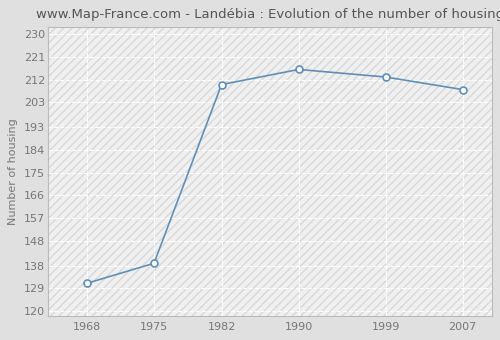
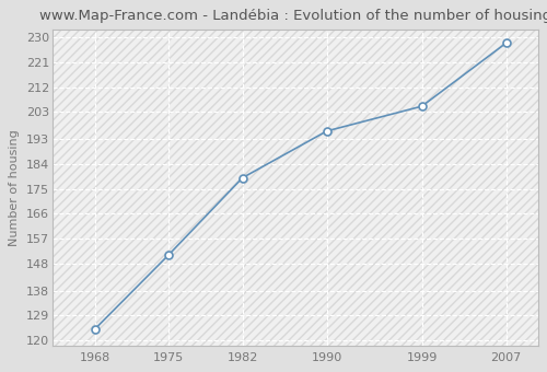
1968: 131 -> 124
1975: 139 -> 151
1982: 210 -> 179
1990: 216 -> 196
1999: 213 -> 205
2007: 208 -> 228
